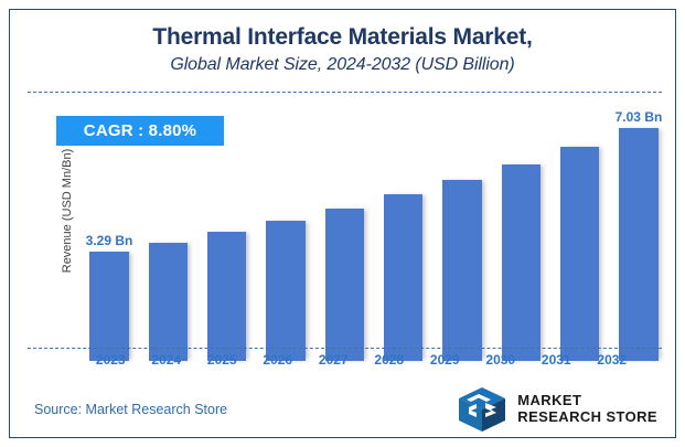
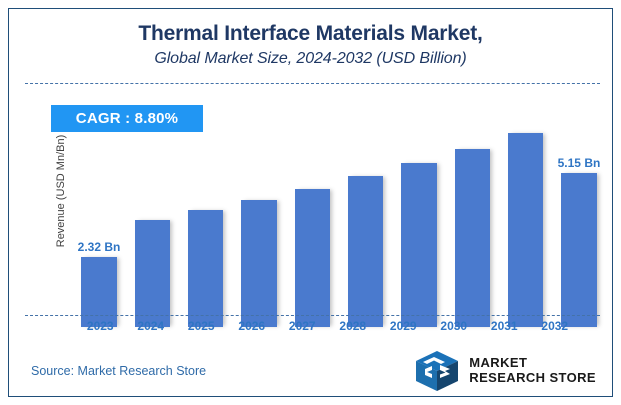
2023: 3.29 -> 2.32
2032: 7.03 -> 5.15
